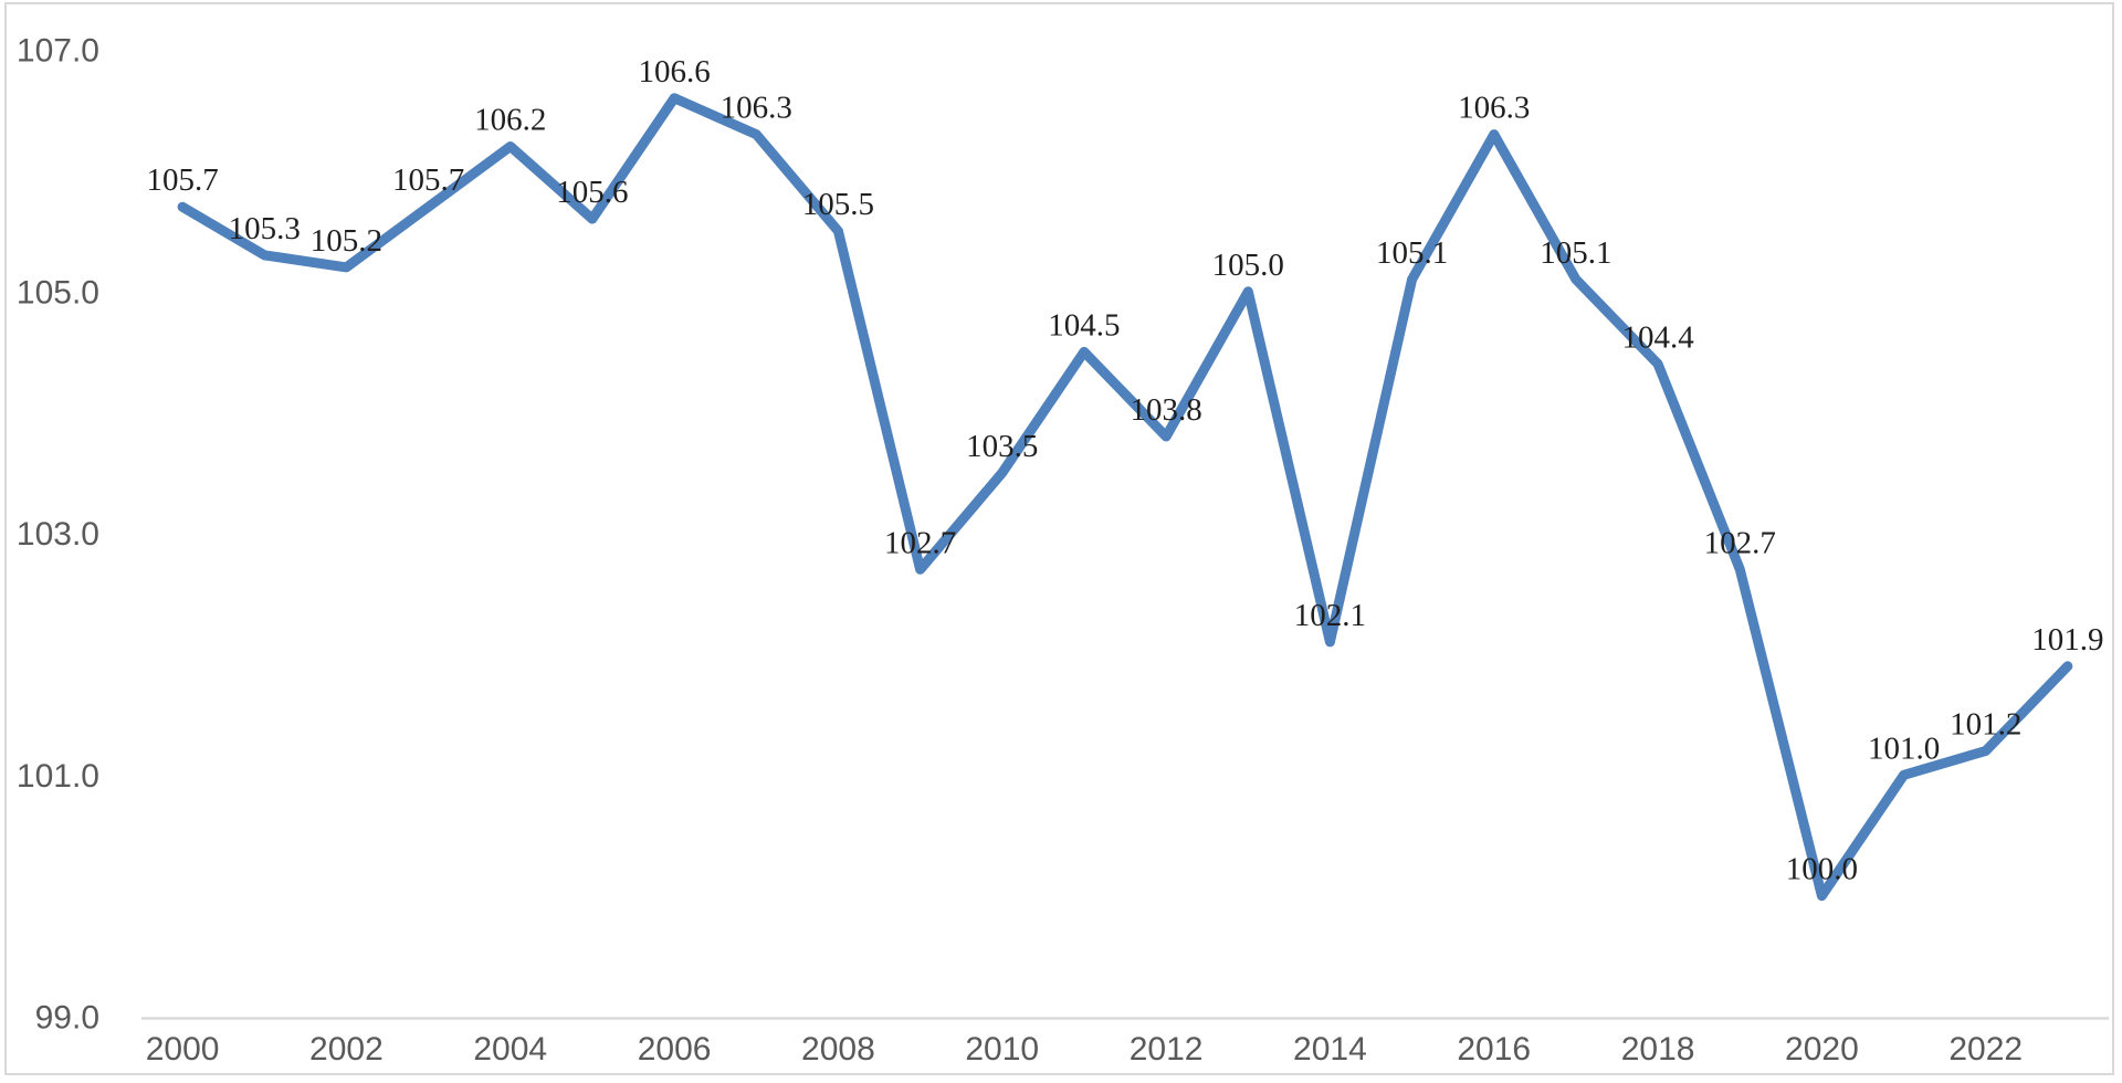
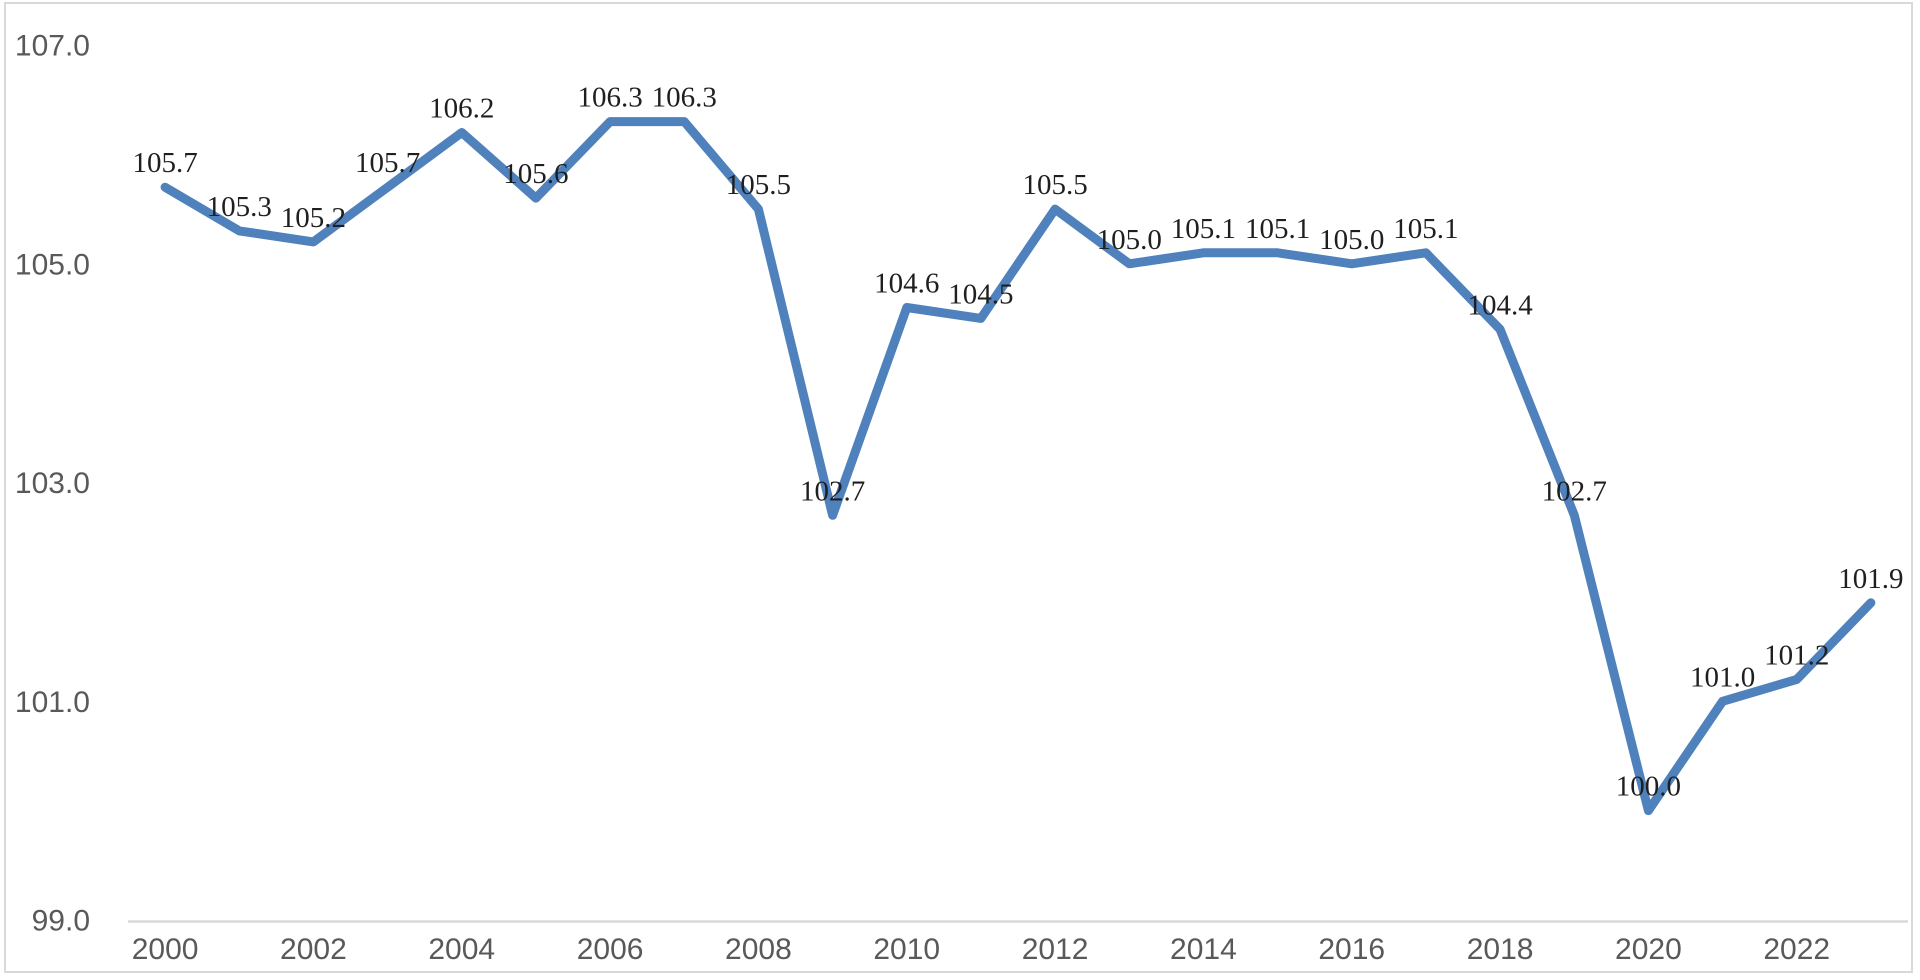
2006: 106.6 -> 106.3
2010: 103.5 -> 104.6
2012: 103.8 -> 105.5
2014: 102.1 -> 105.1
2016: 106.3 -> 105.0
